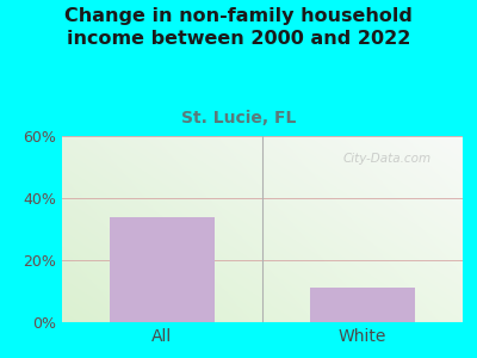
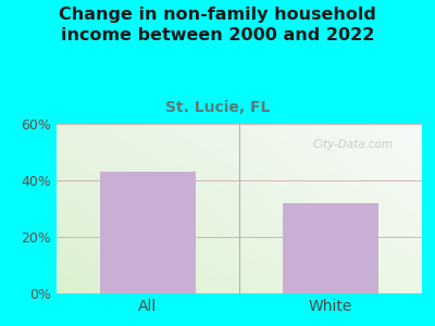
All: 34% -> 43%
White: 11% -> 32%
